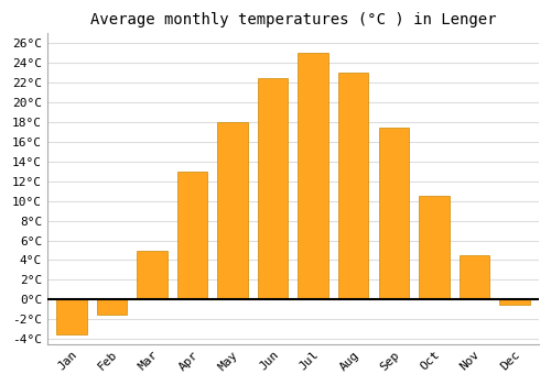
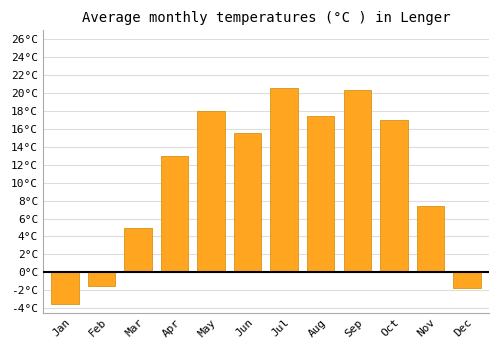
Jun: 22.5°C -> 15.6°C
Jul: 25.0°C -> 20.6°C
Aug: 23.0°C -> 17.4°C
Sep: 17.5°C -> 20.4°C
Oct: 10.5°C -> 17.0°C
Nov: 4.5°C -> 7.4°C
Dec: -0.5°C -> -1.8°C
